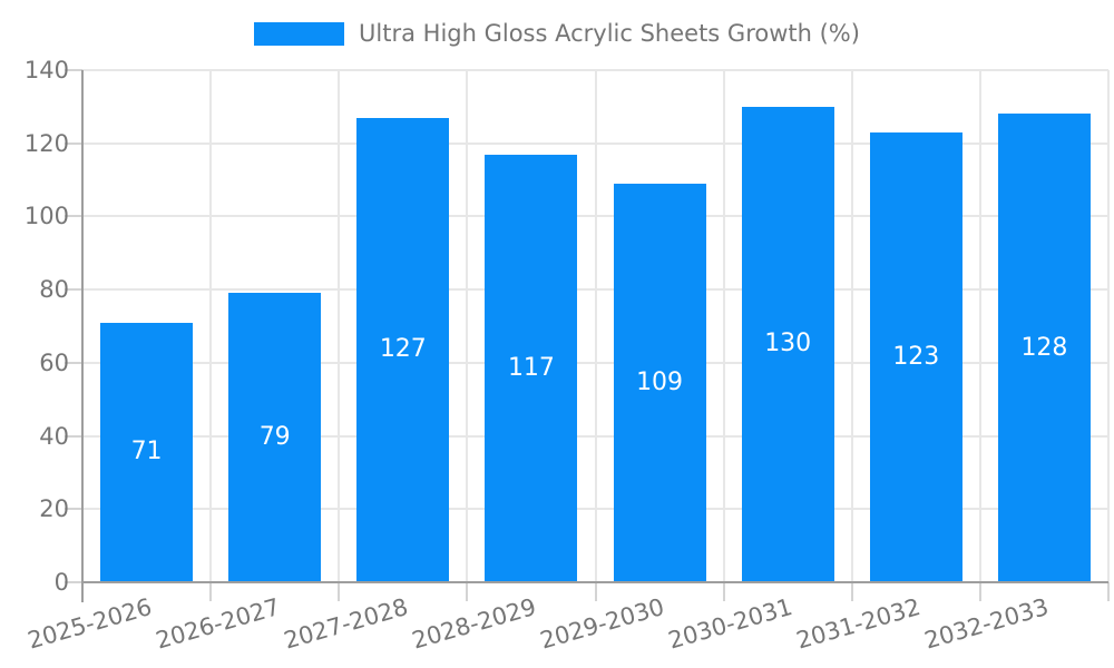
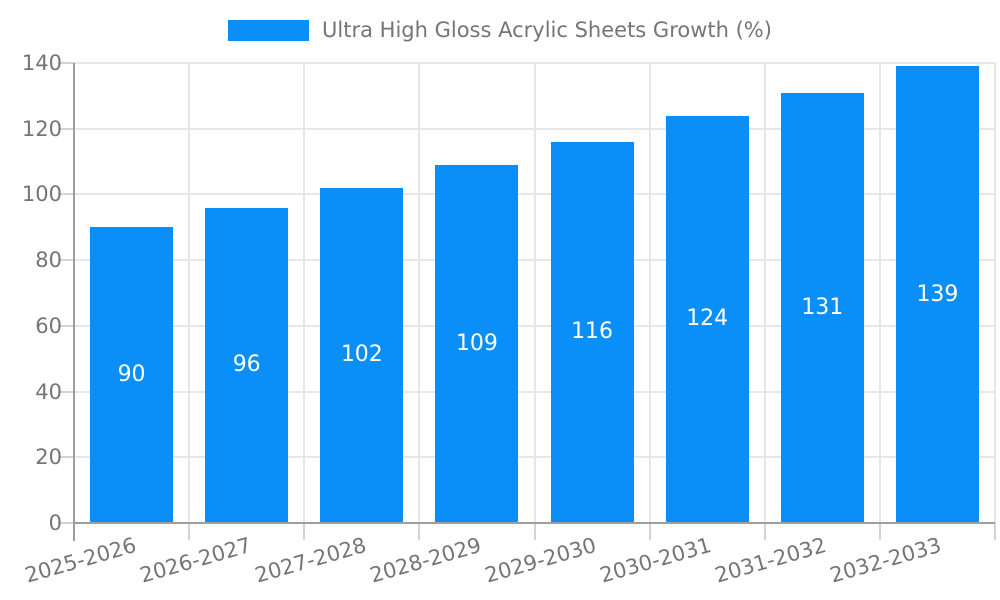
2025-2026: 71 -> 90
2026-2027: 79 -> 96
2027-2028: 127 -> 102
2028-2029: 117 -> 109
2029-2030: 109 -> 116
2030-2031: 130 -> 124
2031-2032: 123 -> 131
2032-2033: 128 -> 139
